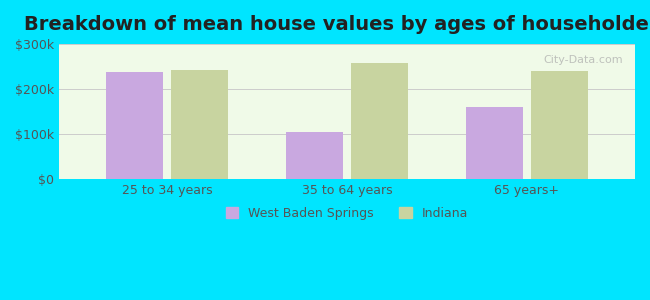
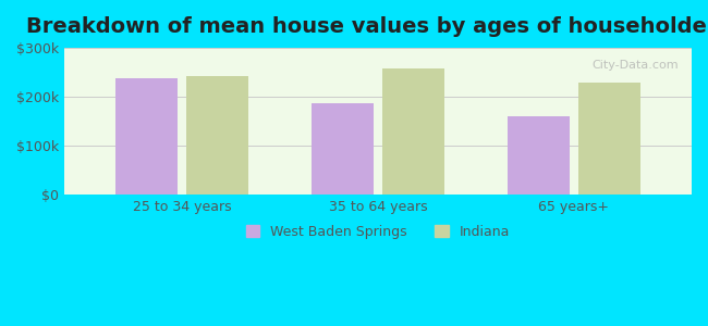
West Baden Springs/35 to 64 years: $105k -> $188k
Indiana/65 years+: $240k -> $228k
